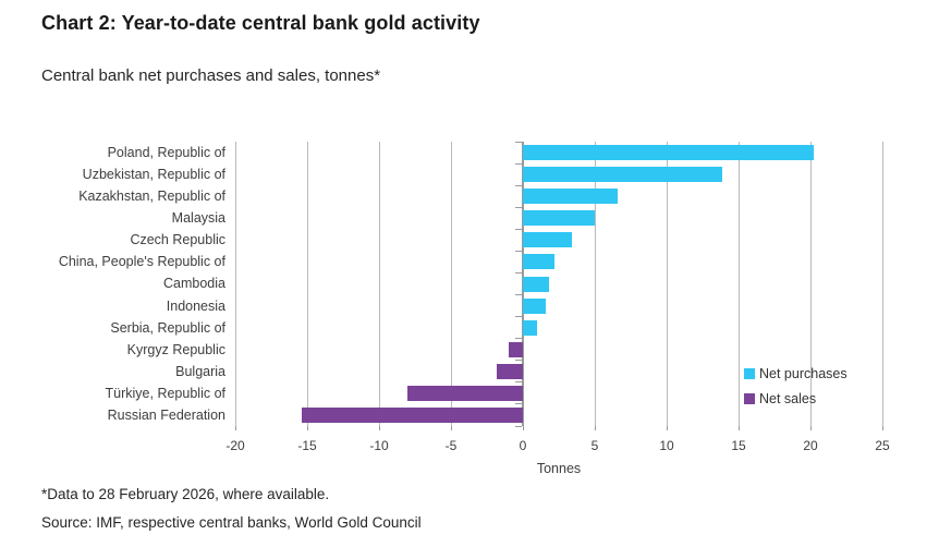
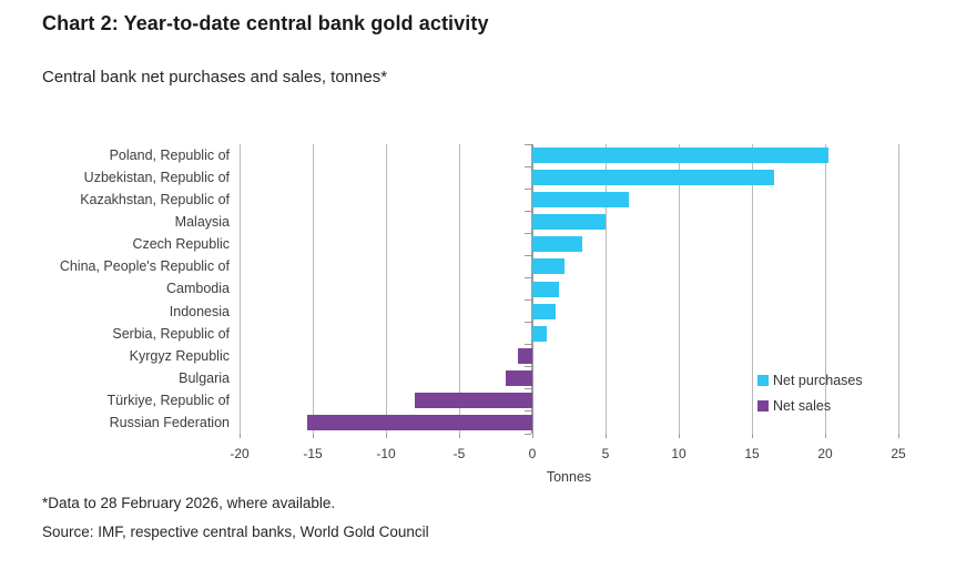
Uzbekistan, Republic of: 13.9 -> 16.5
